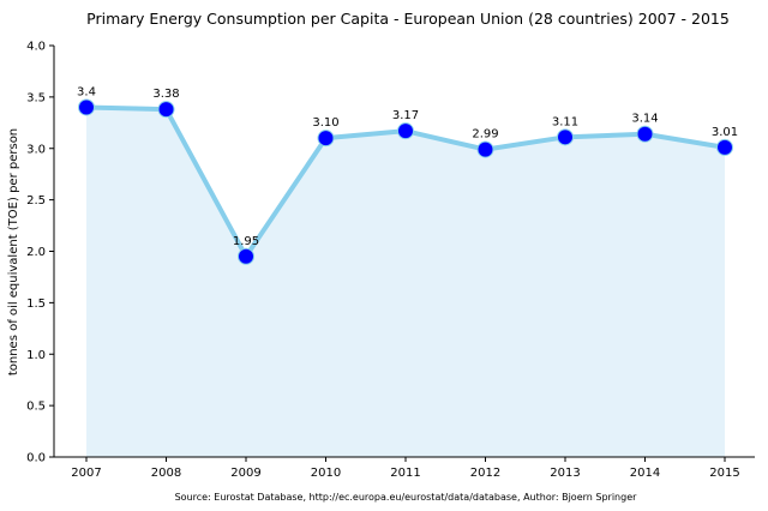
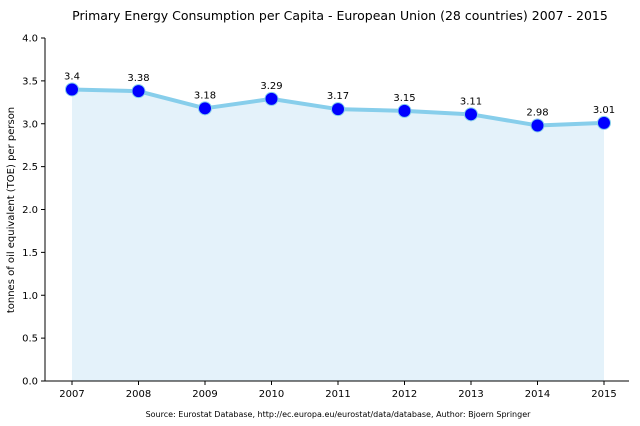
2009: 1.95 -> 3.18
2010: 3.10 -> 3.29
2012: 2.99 -> 3.15
2014: 3.14 -> 2.98
